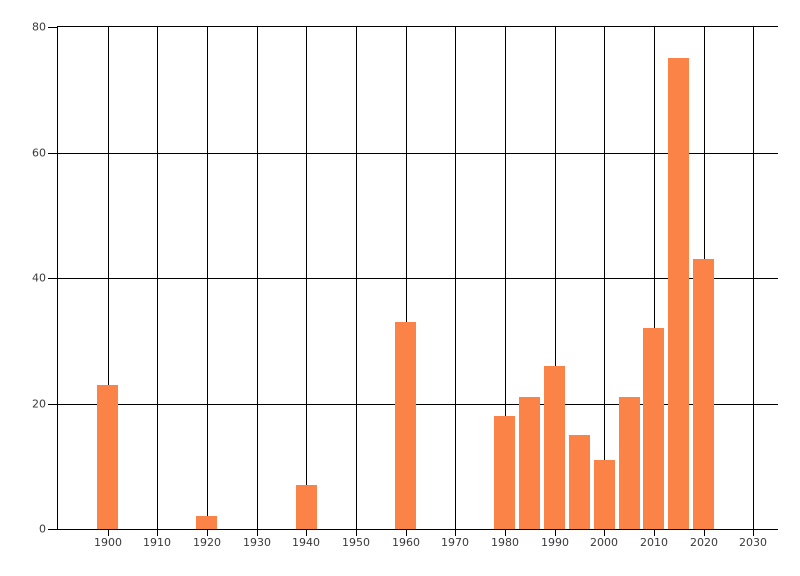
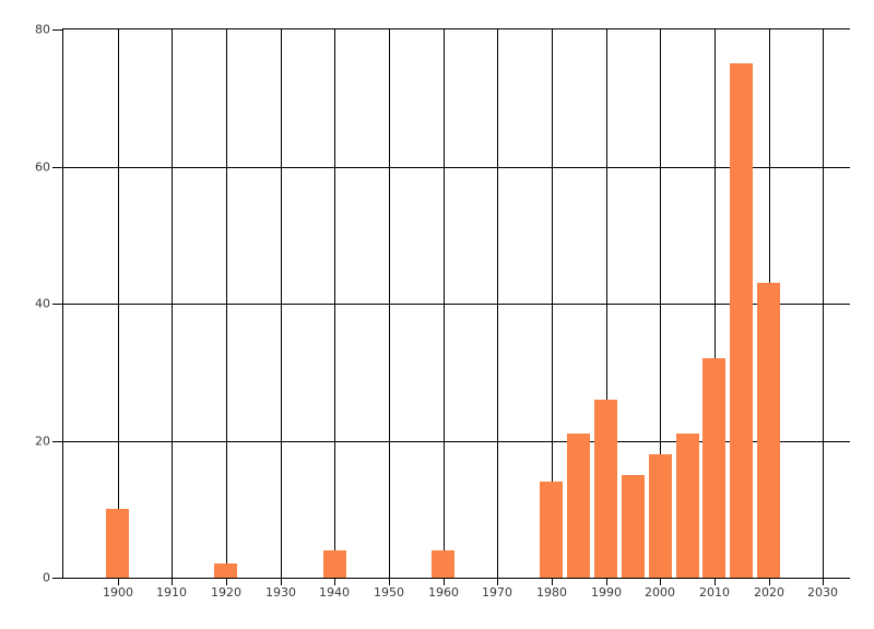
1900: 23 -> 10
1940: 7 -> 4
1960: 33 -> 4
1980: 18 -> 14
2000: 11 -> 18
